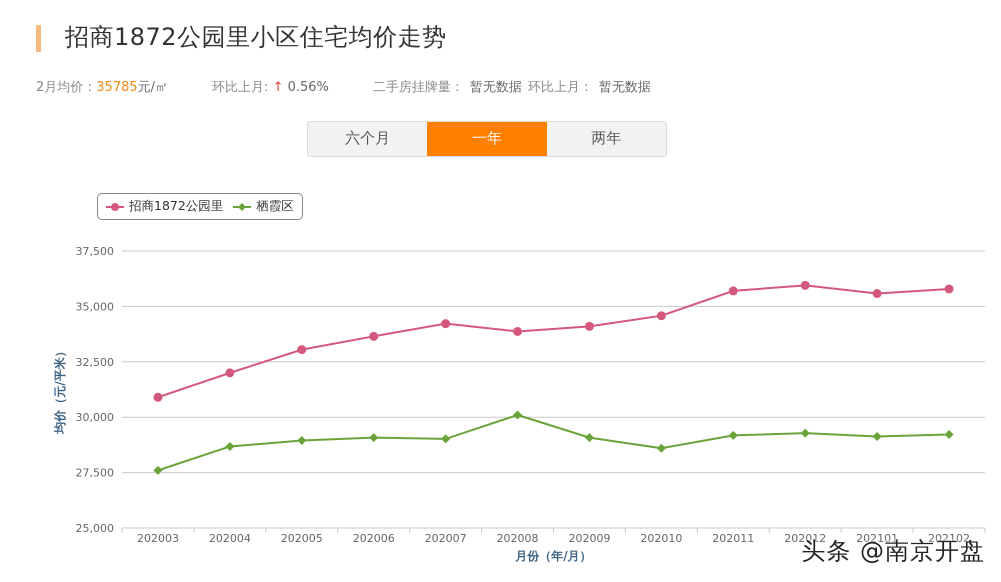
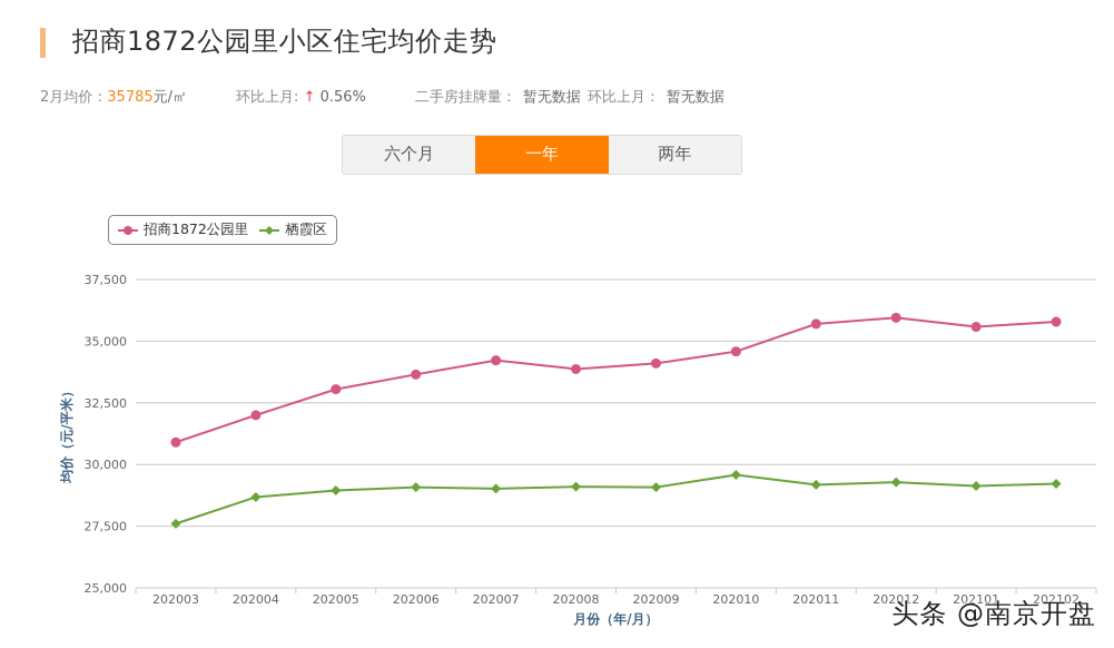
栖霞区/202008: 30100 -> 29100
栖霞区/202010: 28600 -> 29600
